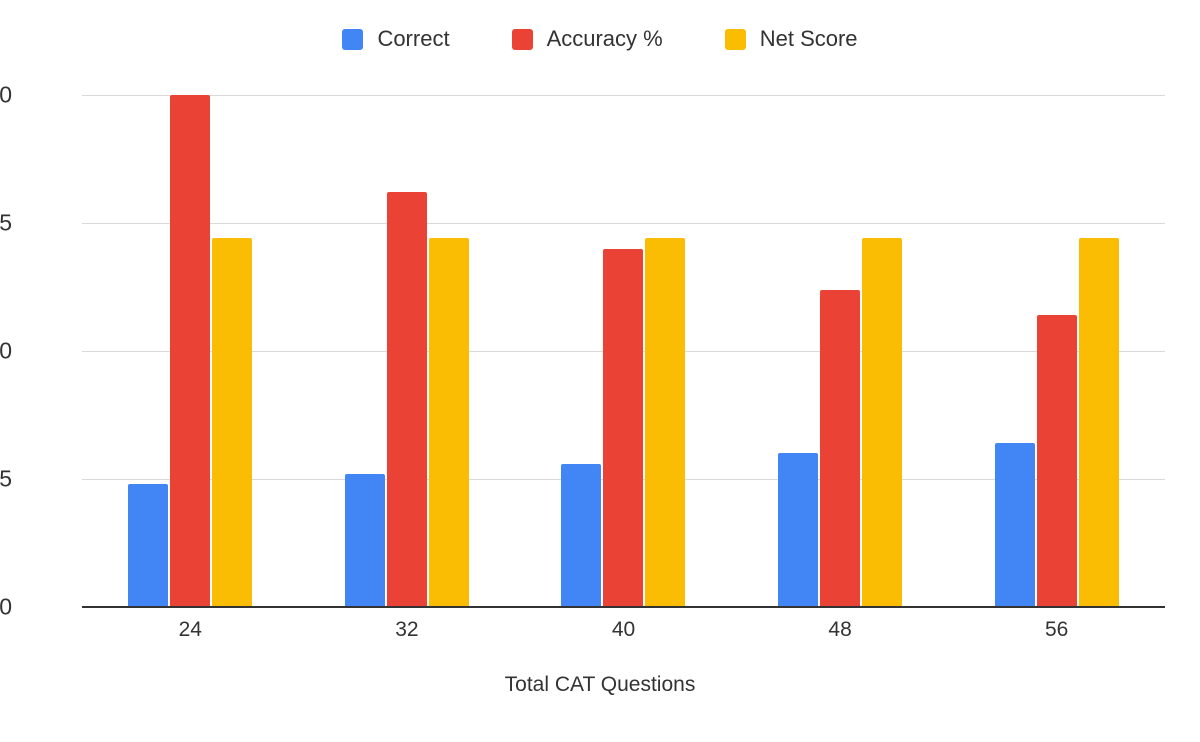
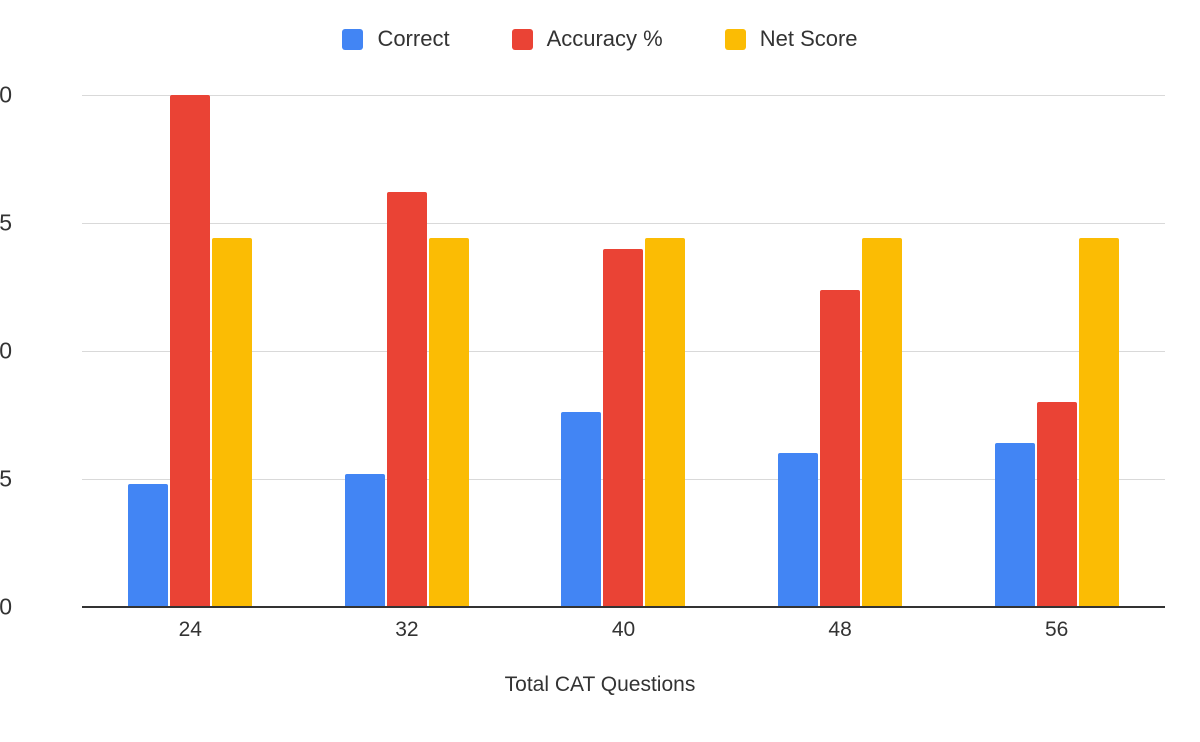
Correct/40: 28 -> 38
Accuracy %/56: 57 -> 40
